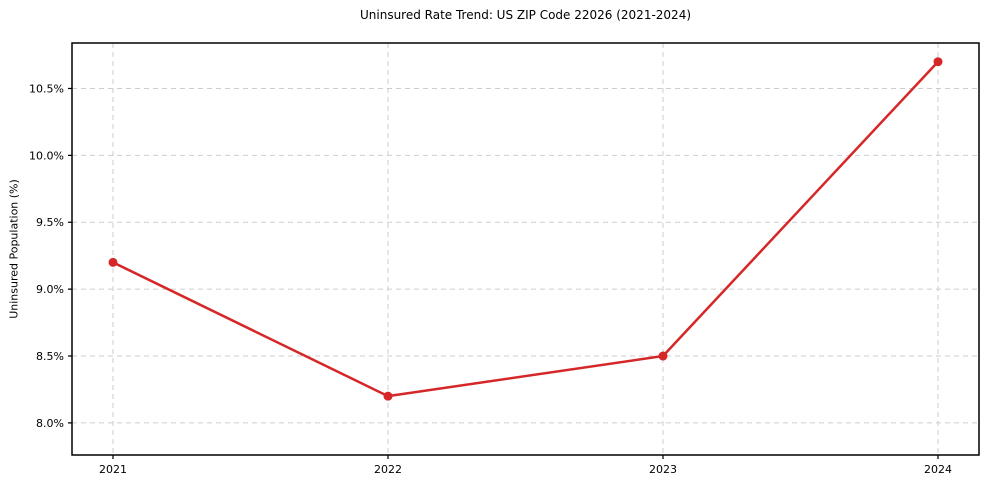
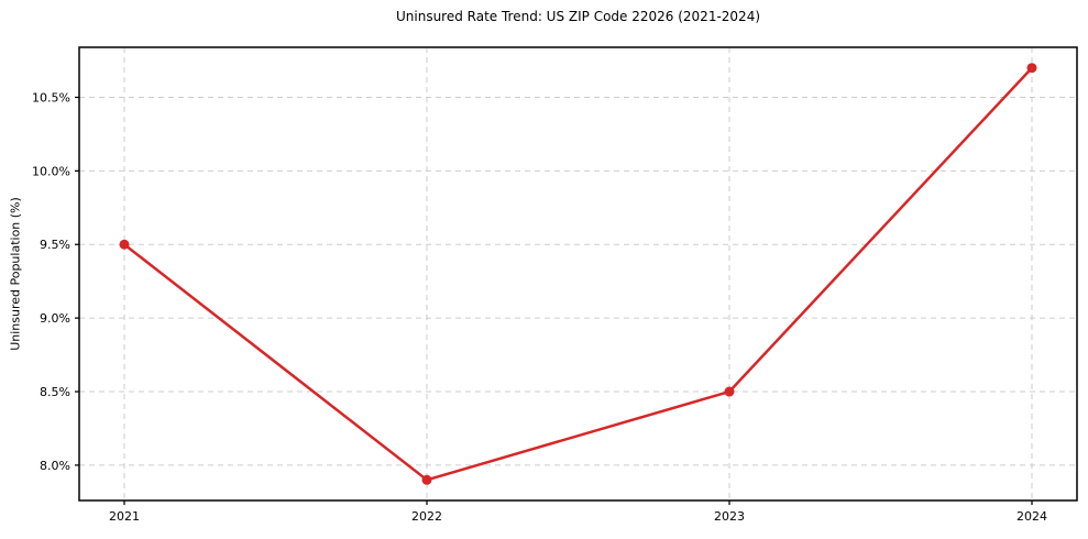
2021: 9.2% -> 9.5%
2022: 8.2% -> 7.9%
